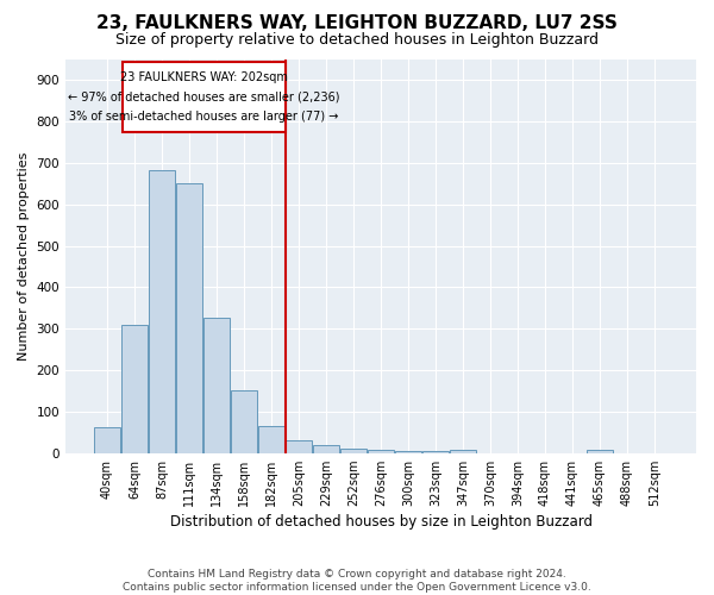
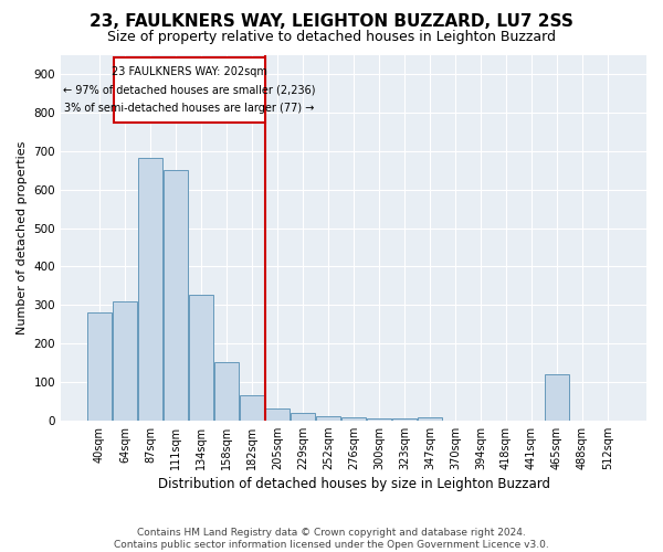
40sqm: 62 -> 280
465sqm: 8 -> 120
